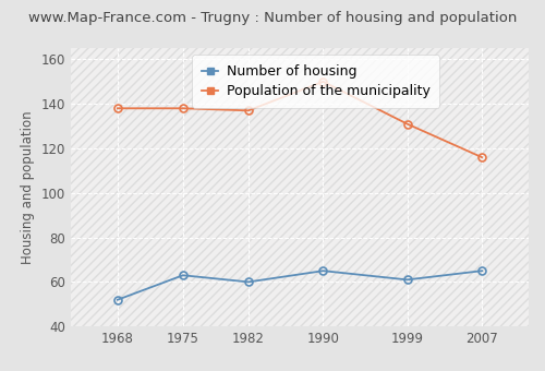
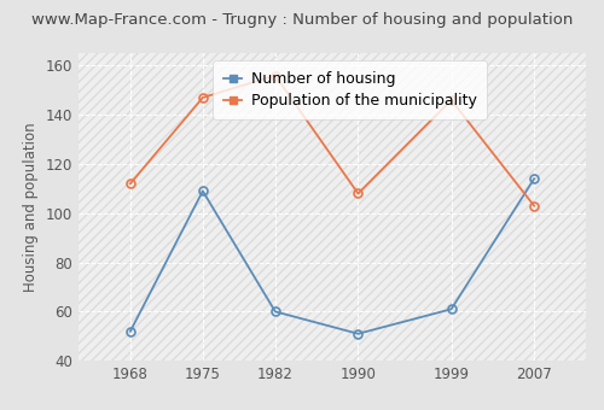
Population of the municipality/1968: 138 -> 112
Number of housing/1975: 63 -> 109
Population of the municipality/1975: 138 -> 147
Population of the municipality/1982: 137 -> 156
Number of housing/1990: 65 -> 51
Population of the municipality/1990: 150 -> 108
Population of the municipality/1999: 131 -> 146
Number of housing/2007: 65 -> 114
Population of the municipality/2007: 116 -> 103
